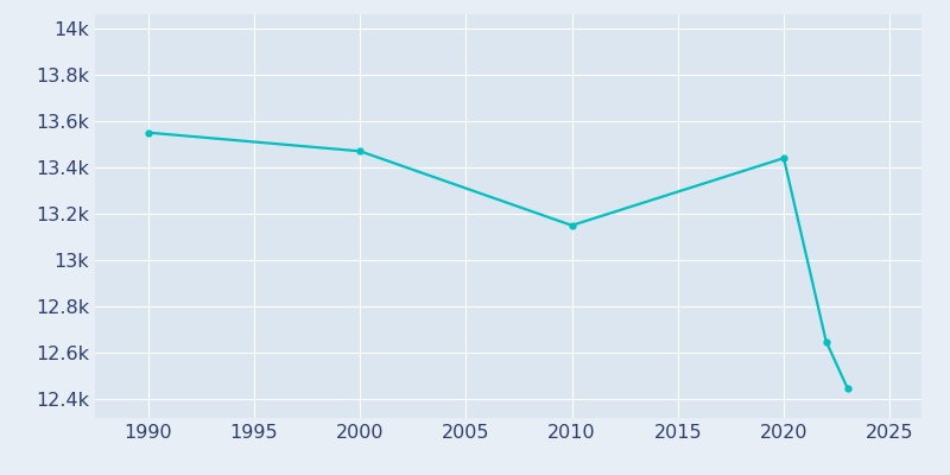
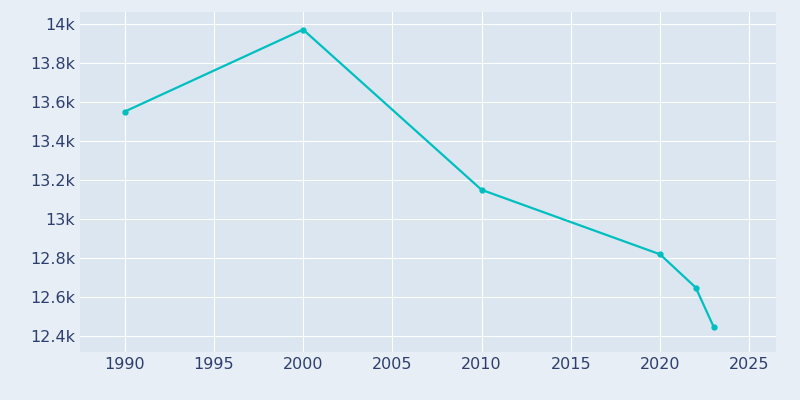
2000: 13.47k -> 13.97k
2020: 13.44k -> 12.82k
